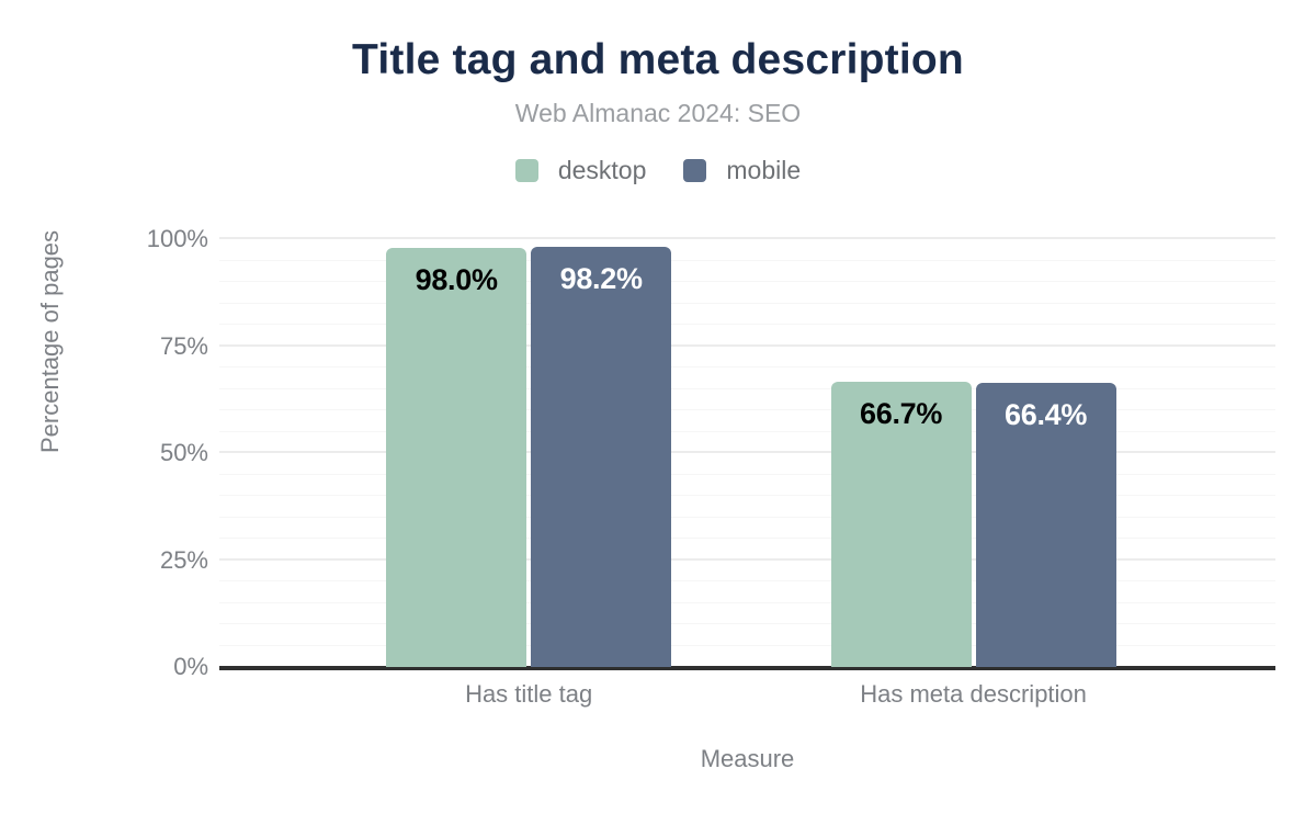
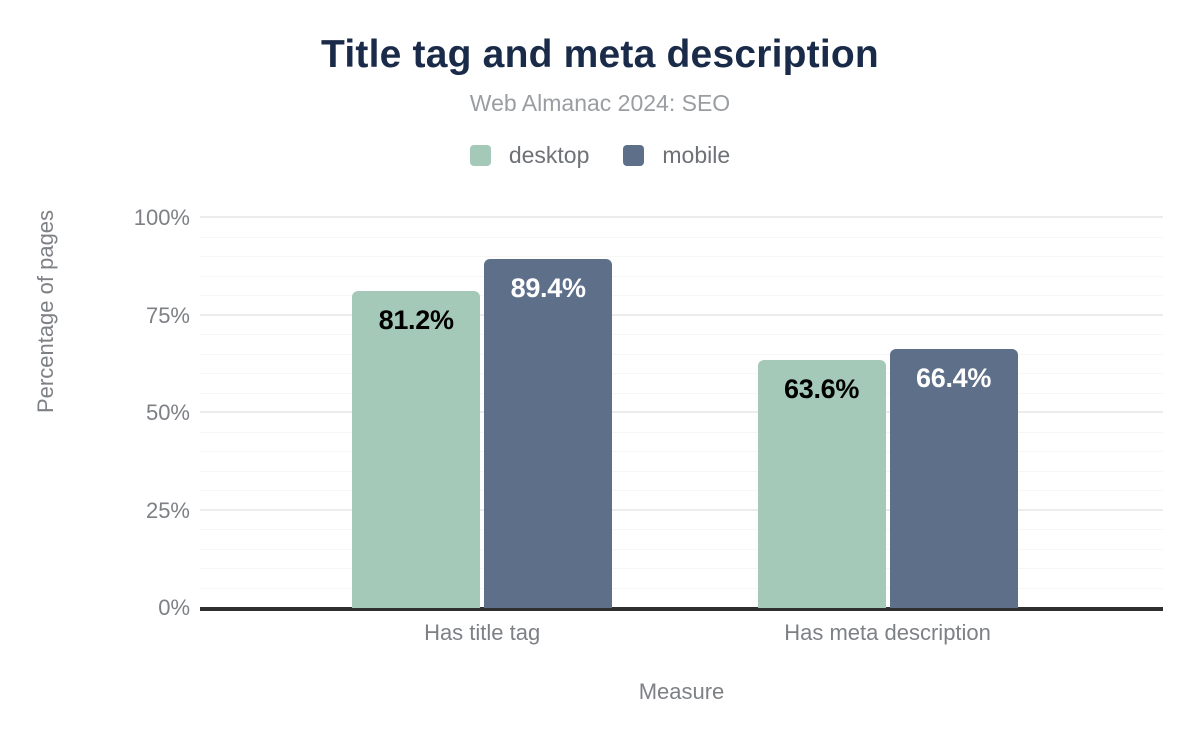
desktop/Has title tag: 98.0% -> 81.2%
mobile/Has title tag: 98.2% -> 89.4%
desktop/Has meta description: 66.7% -> 63.6%
